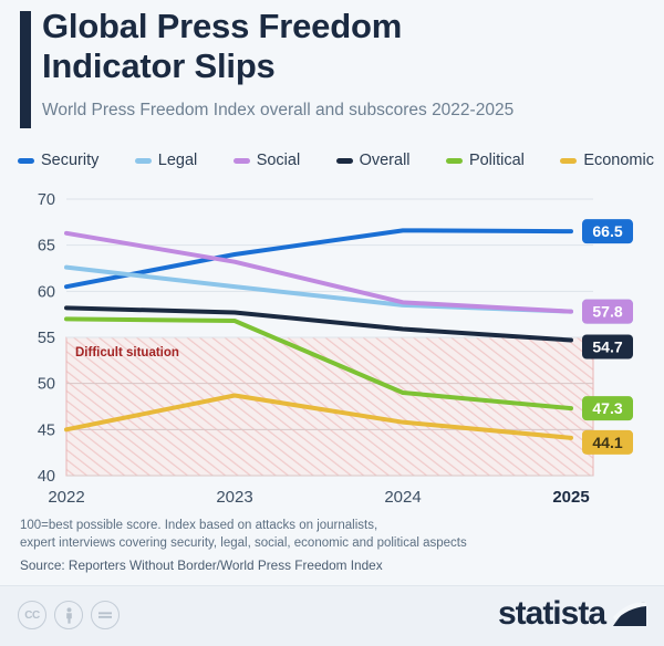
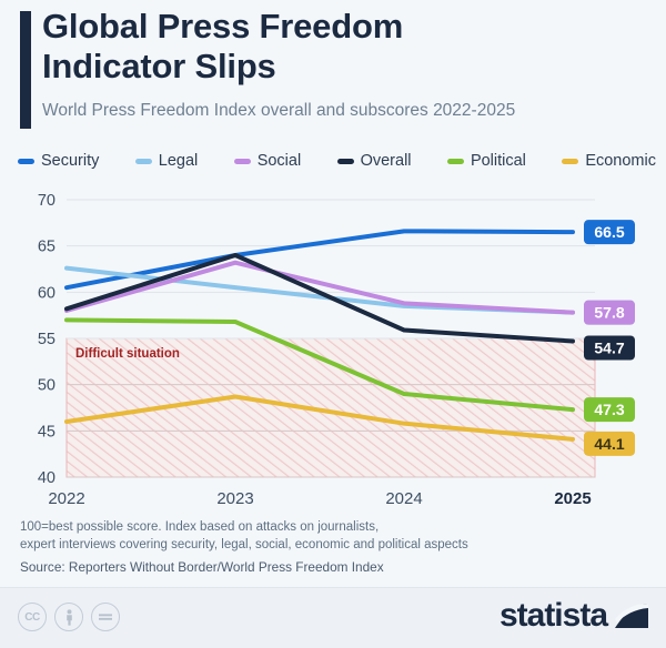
Social/2022: 66 -> 58
Economic/2022: 45 -> 46
Overall/2023: 58 -> 64
